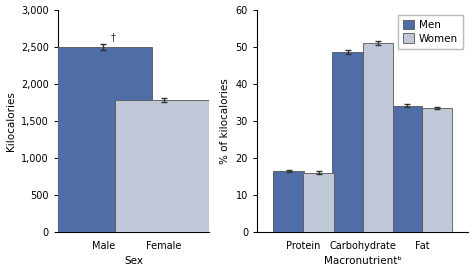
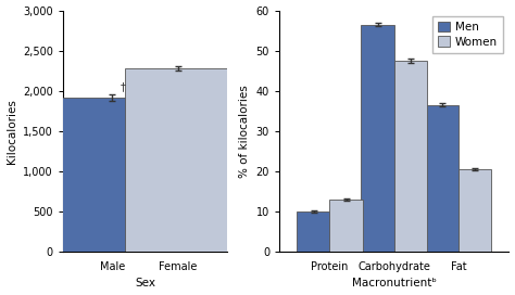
Male: 2,500 -> 1,920
Female: 1,780 -> 2,280
Men/Protein: 16.5 -> 10.0
Women/Protein: 16.0 -> 13.0
Men/Carbohydrate: 48.5 -> 56.5
Women/Carbohydrate: 51.0 -> 47.5
Men/Fat: 34.0 -> 36.5
Women/Fat: 33.5 -> 20.5
